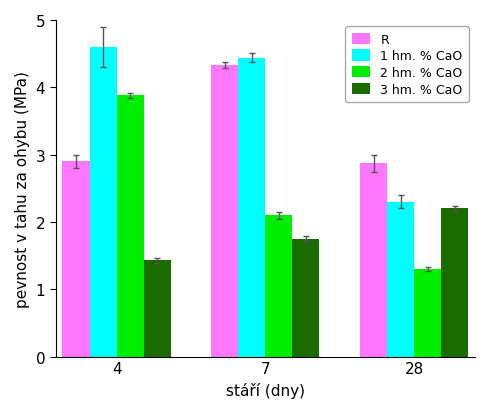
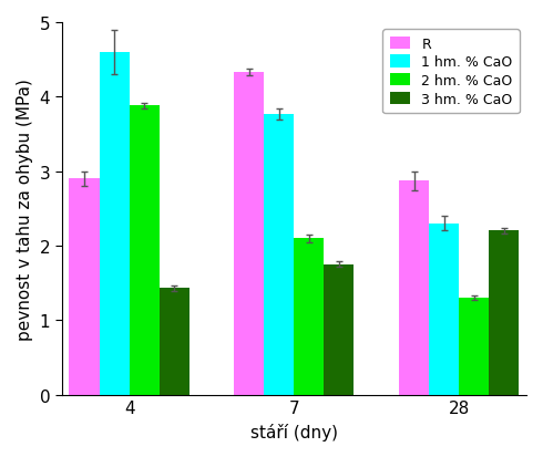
1 hm. % CaO/7: 4.44 -> 3.77
